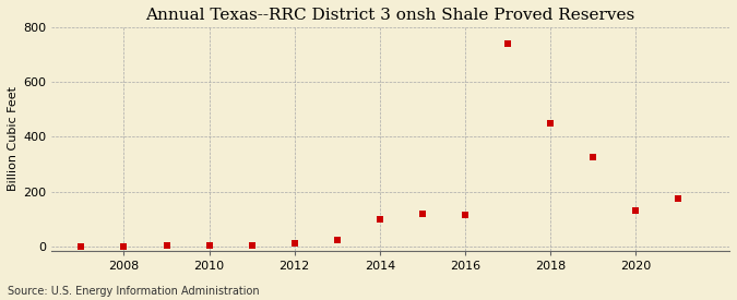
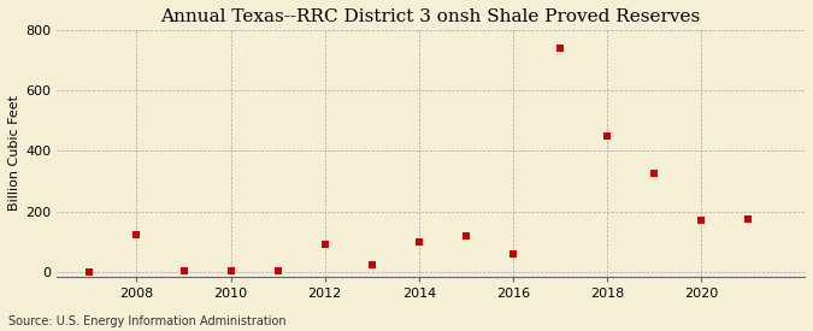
2008: 2 -> 125
2012: 10 -> 90
2016: 115 -> 60
2020: 130 -> 170
